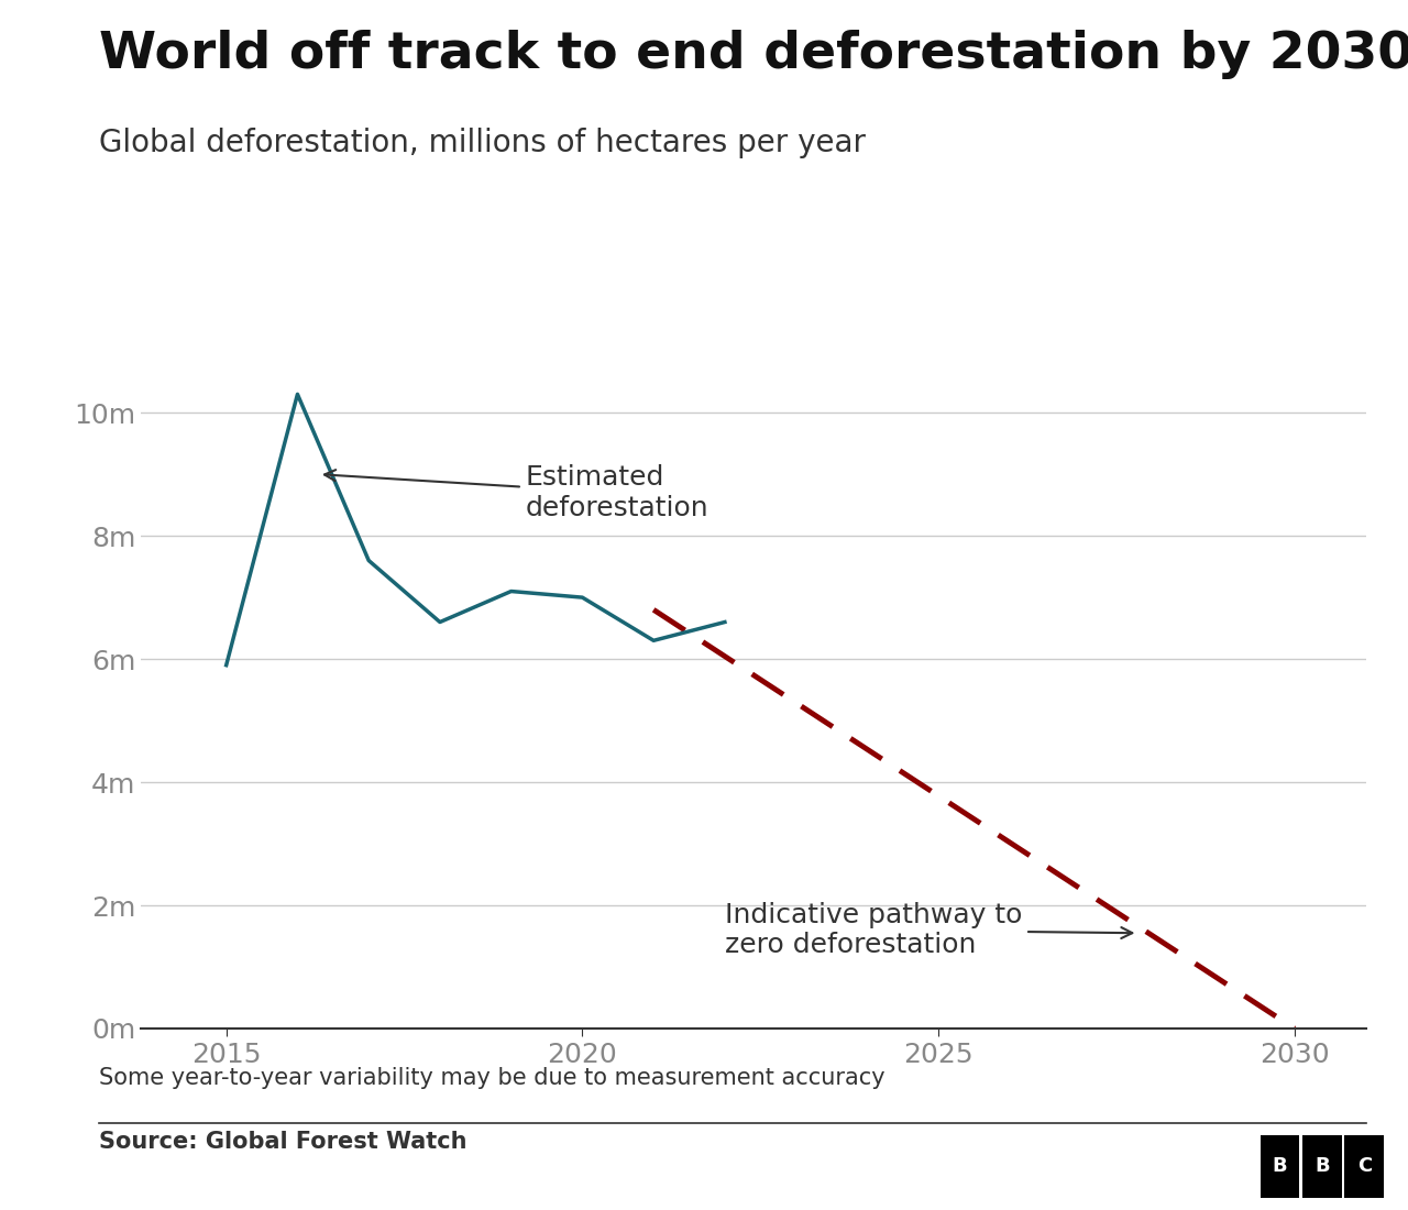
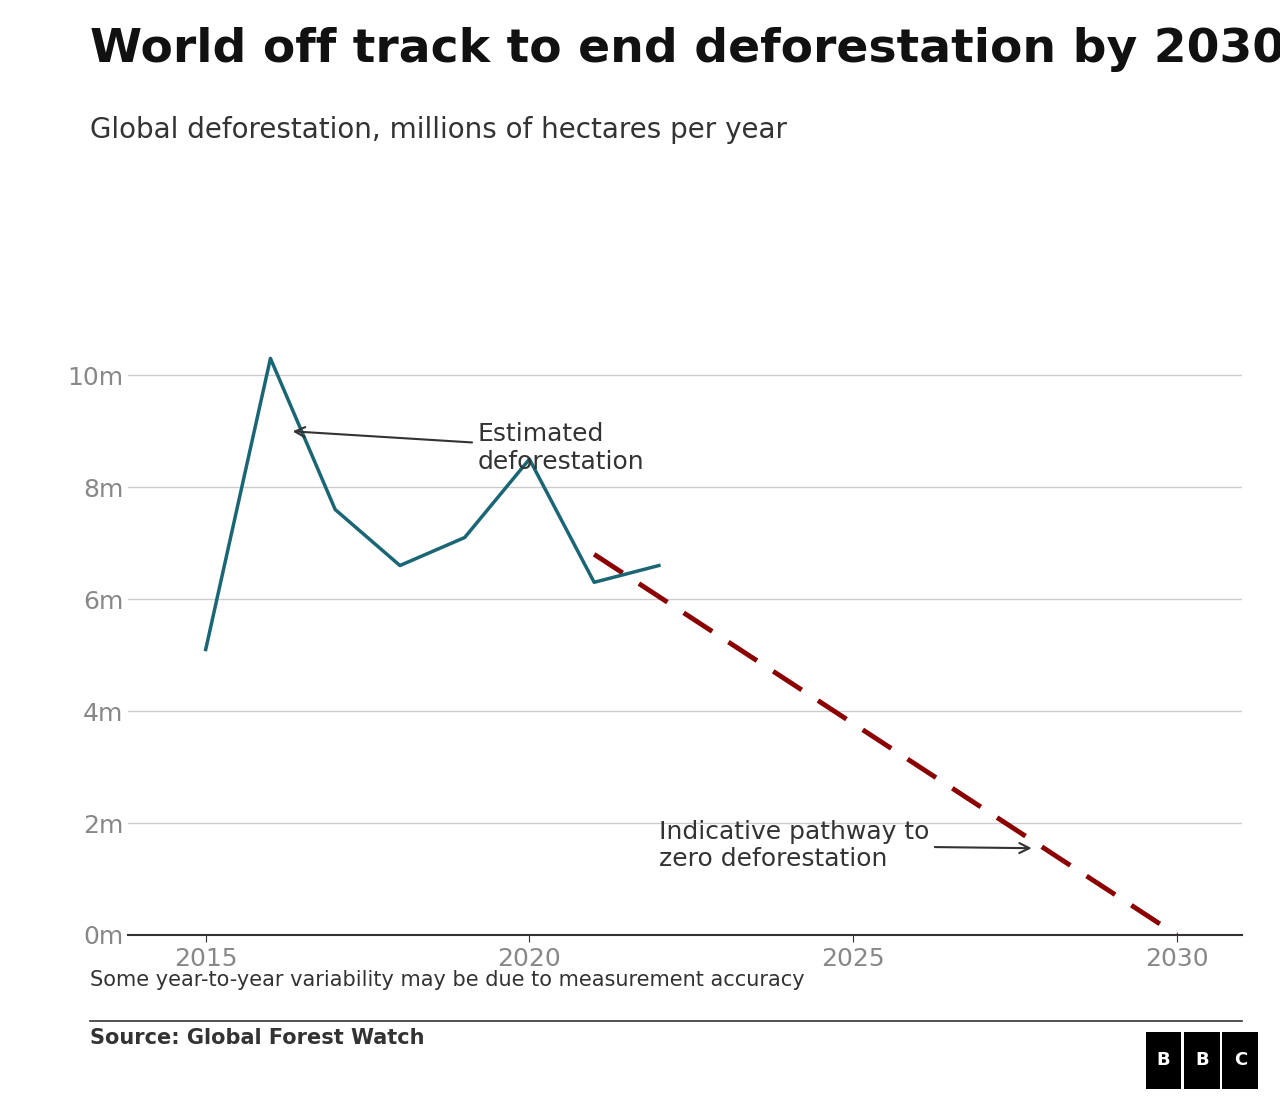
2015: 5.9m -> 5.1m
2020: 7.0m -> 8.5m
